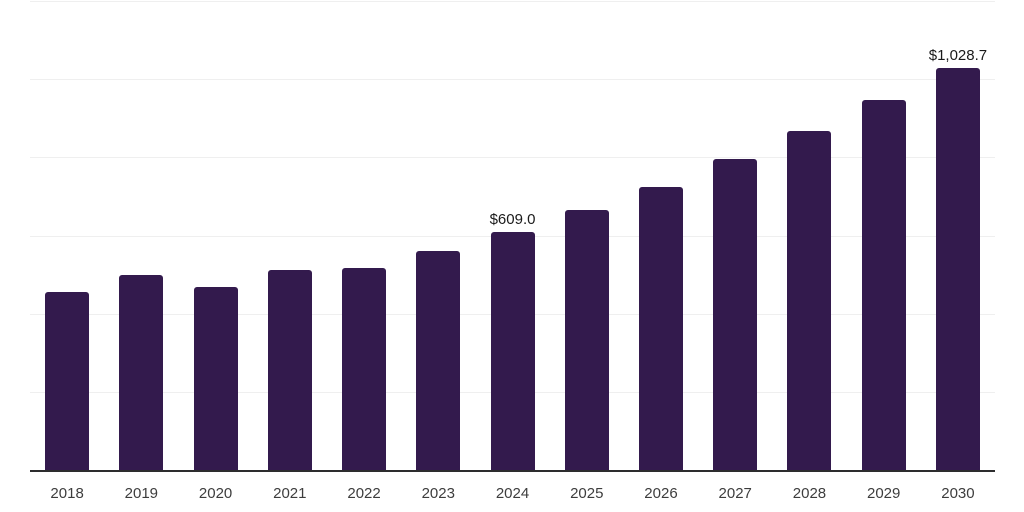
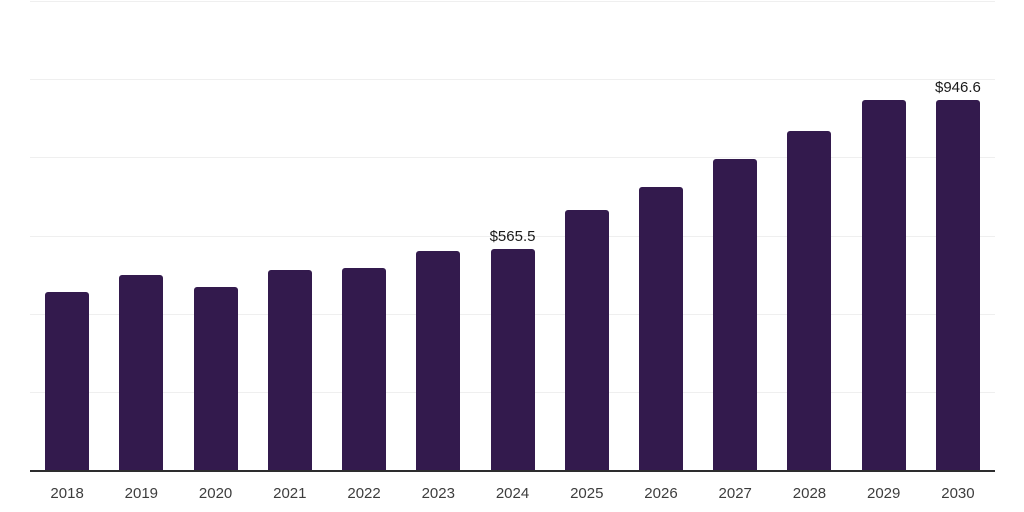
2024: $609.0 -> $565.5
2030: $1,028.7 -> $946.6
